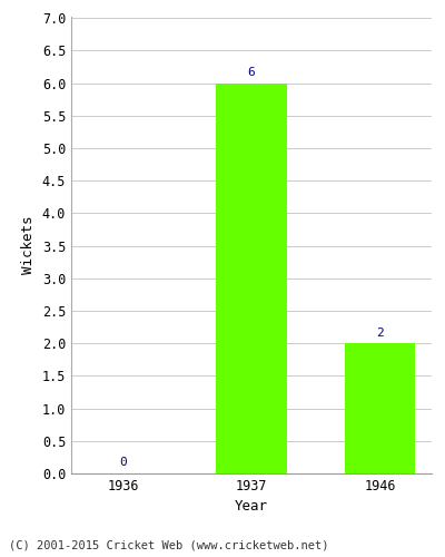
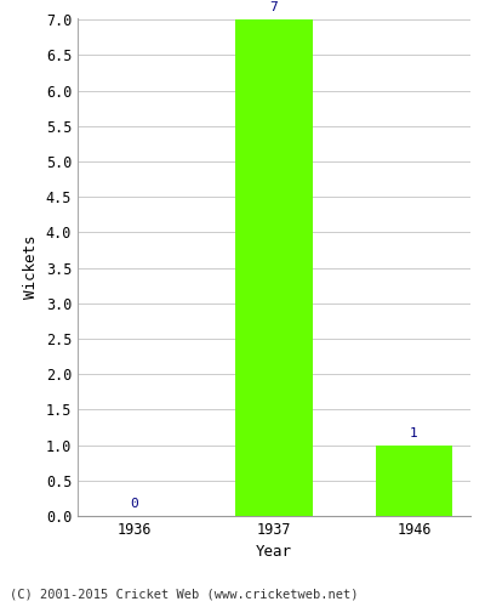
1937: 6 -> 7
1946: 2 -> 1
